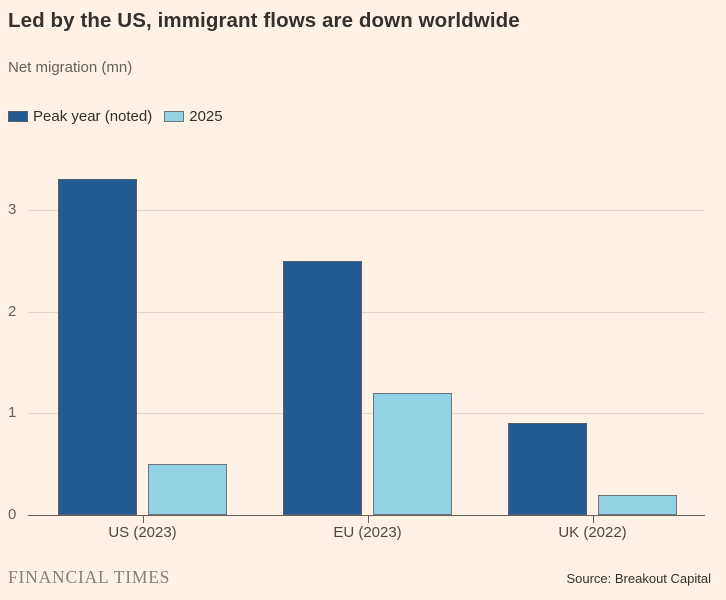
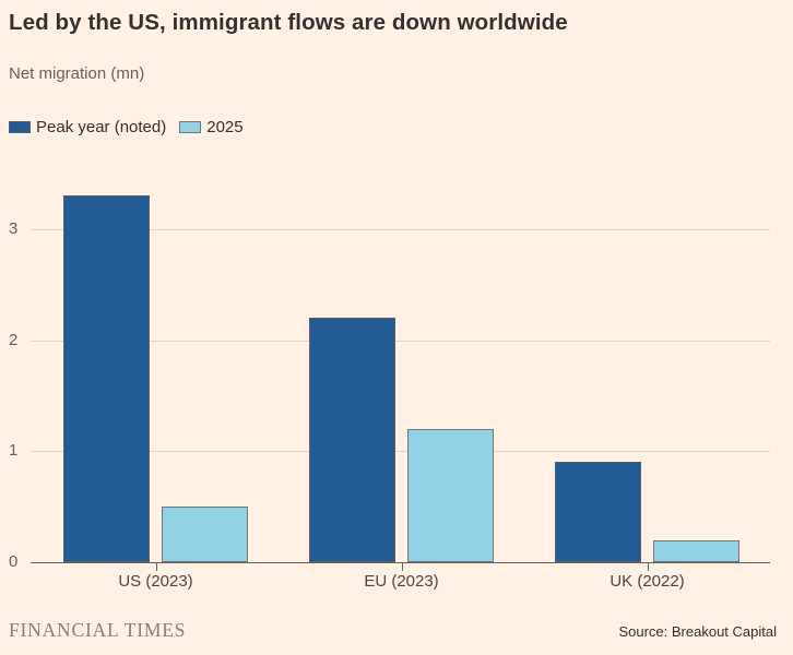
Peak year (noted)/EU (2023): 2.5 -> 2.2
